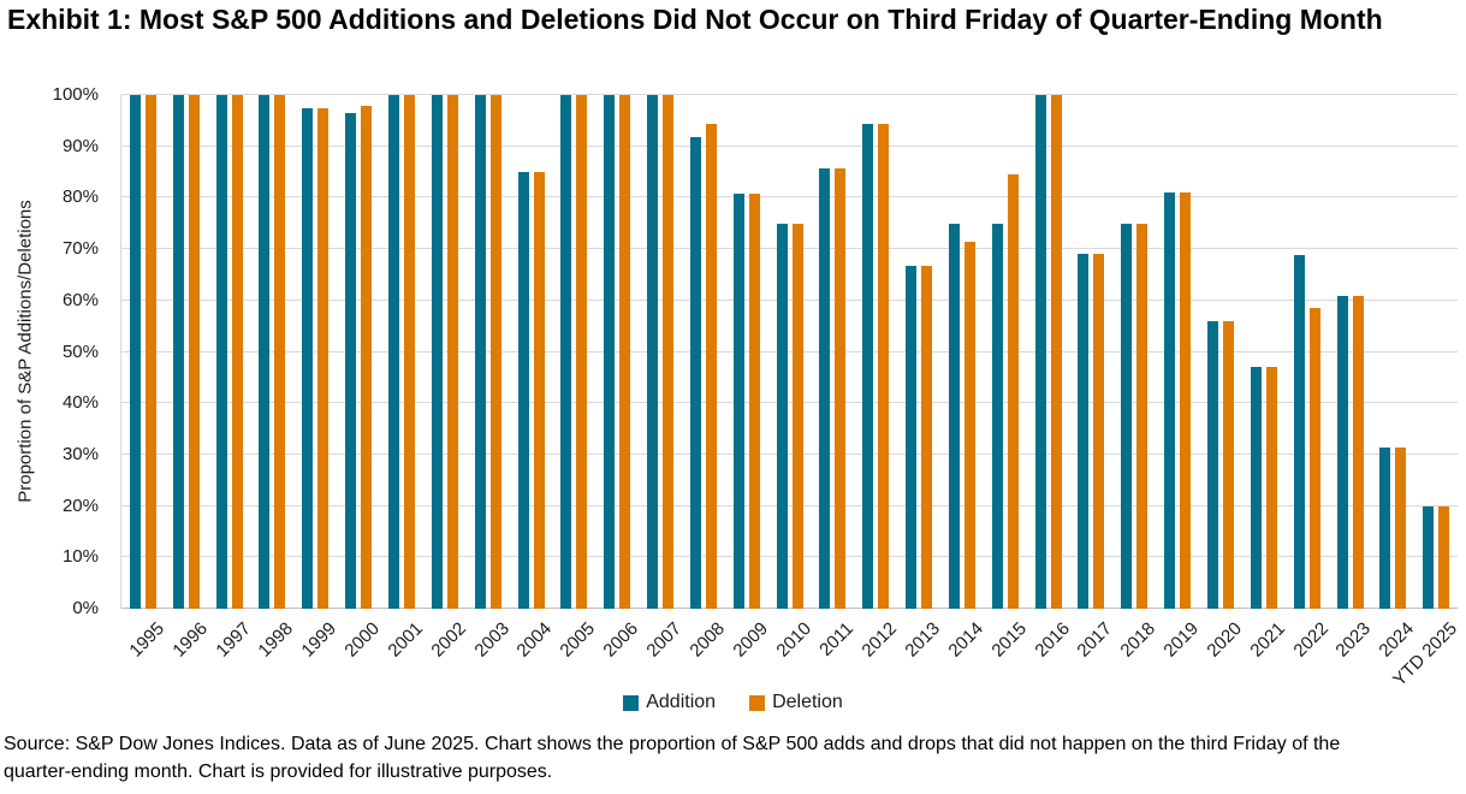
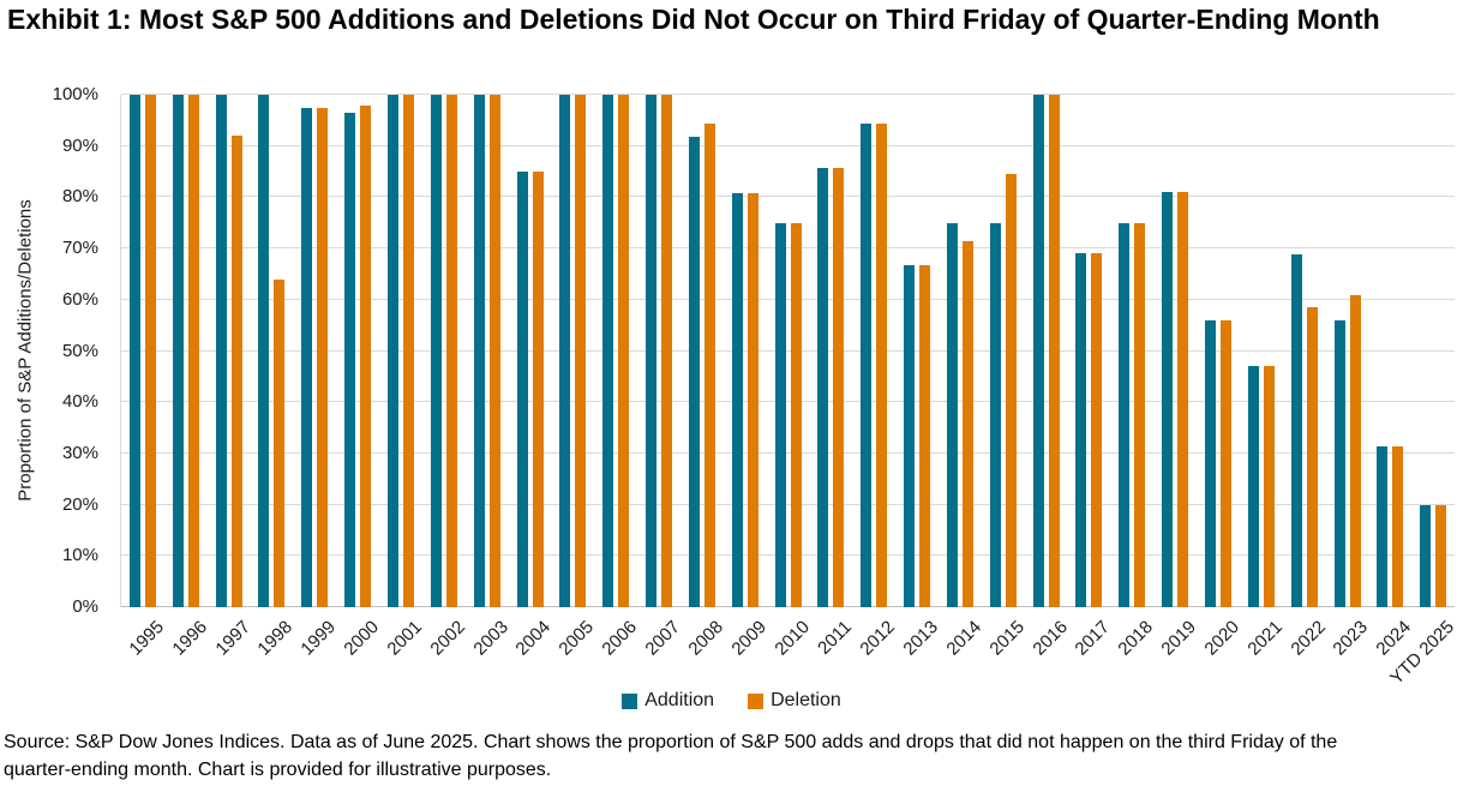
Deletion/1997: 100% -> 92%
Deletion/1998: 100% -> 64%
Addition/2023: 61% -> 56%
